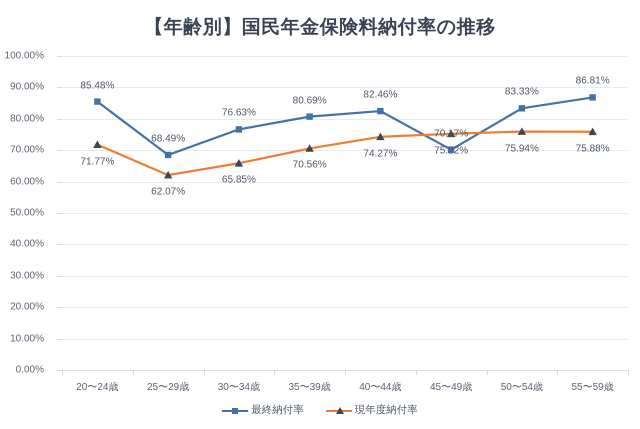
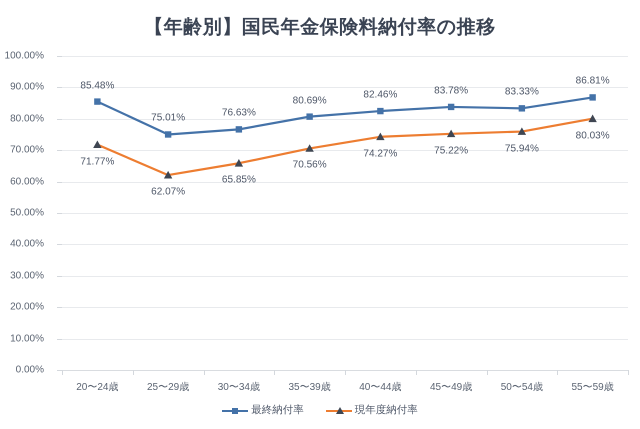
最終納付率/25〜29歳: 68.49% -> 75.01%
最終納付率/45〜49歳: 70.17% -> 83.78%
現年度納付率/55〜59歳: 75.88% -> 80.03%
